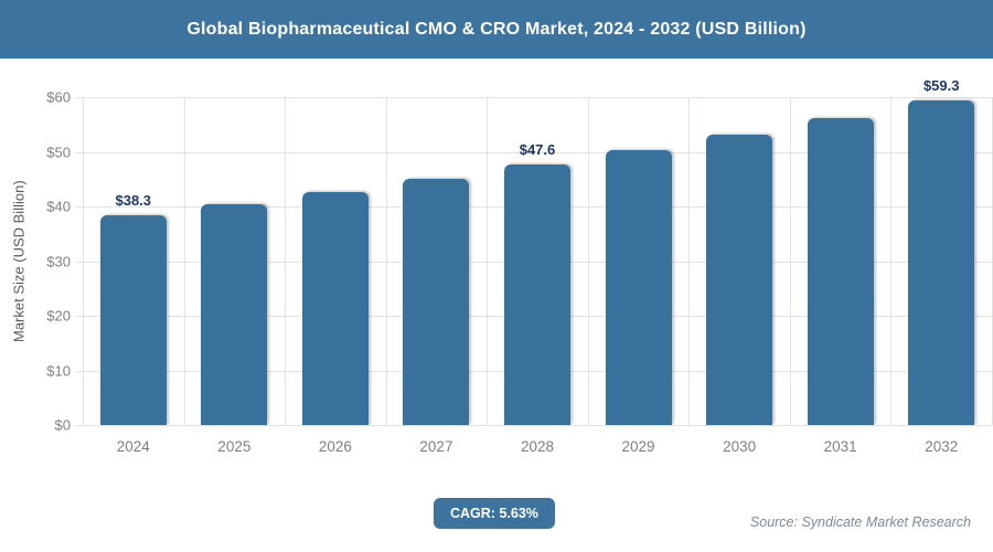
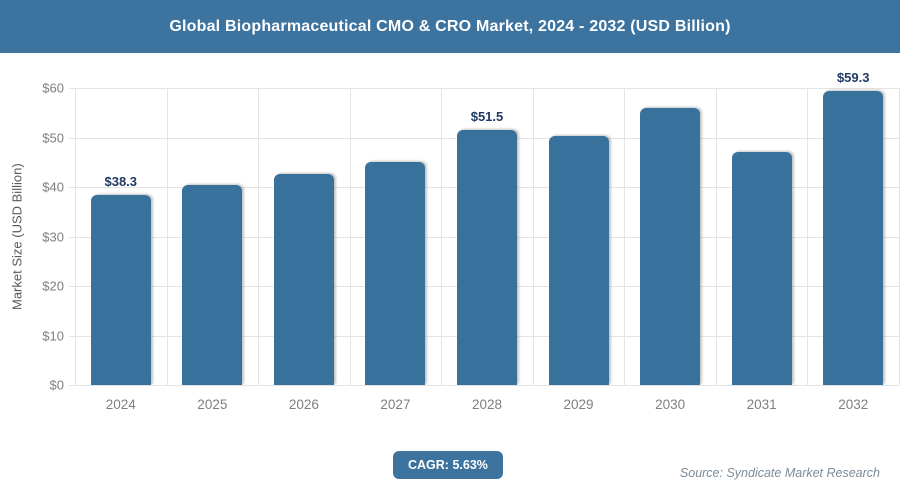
2028: $47.6 -> $51.5
2030: $53 -> $56
2031: $56 -> $47
